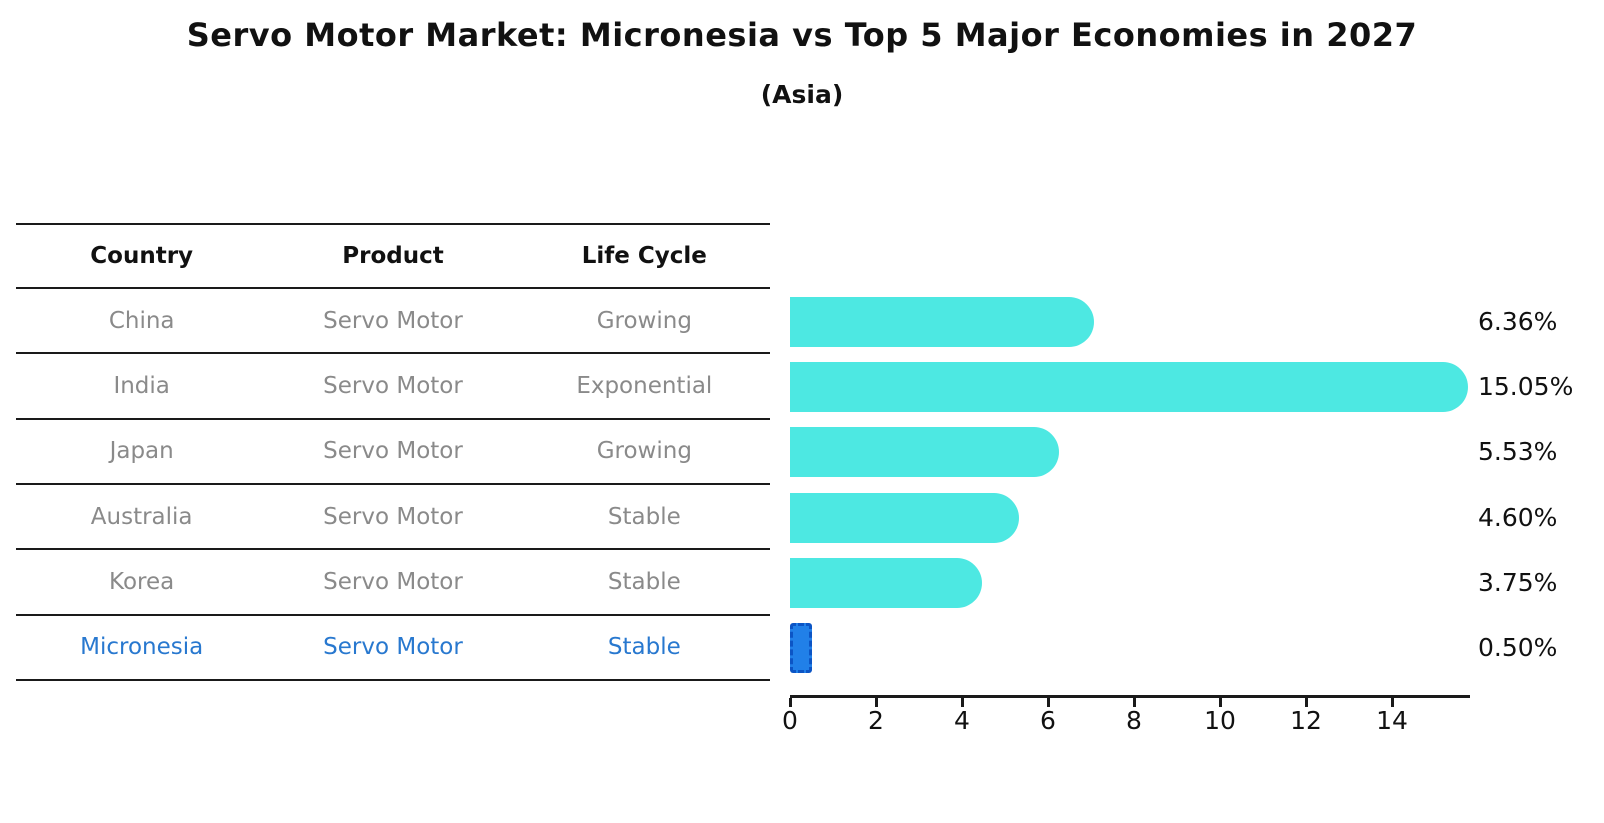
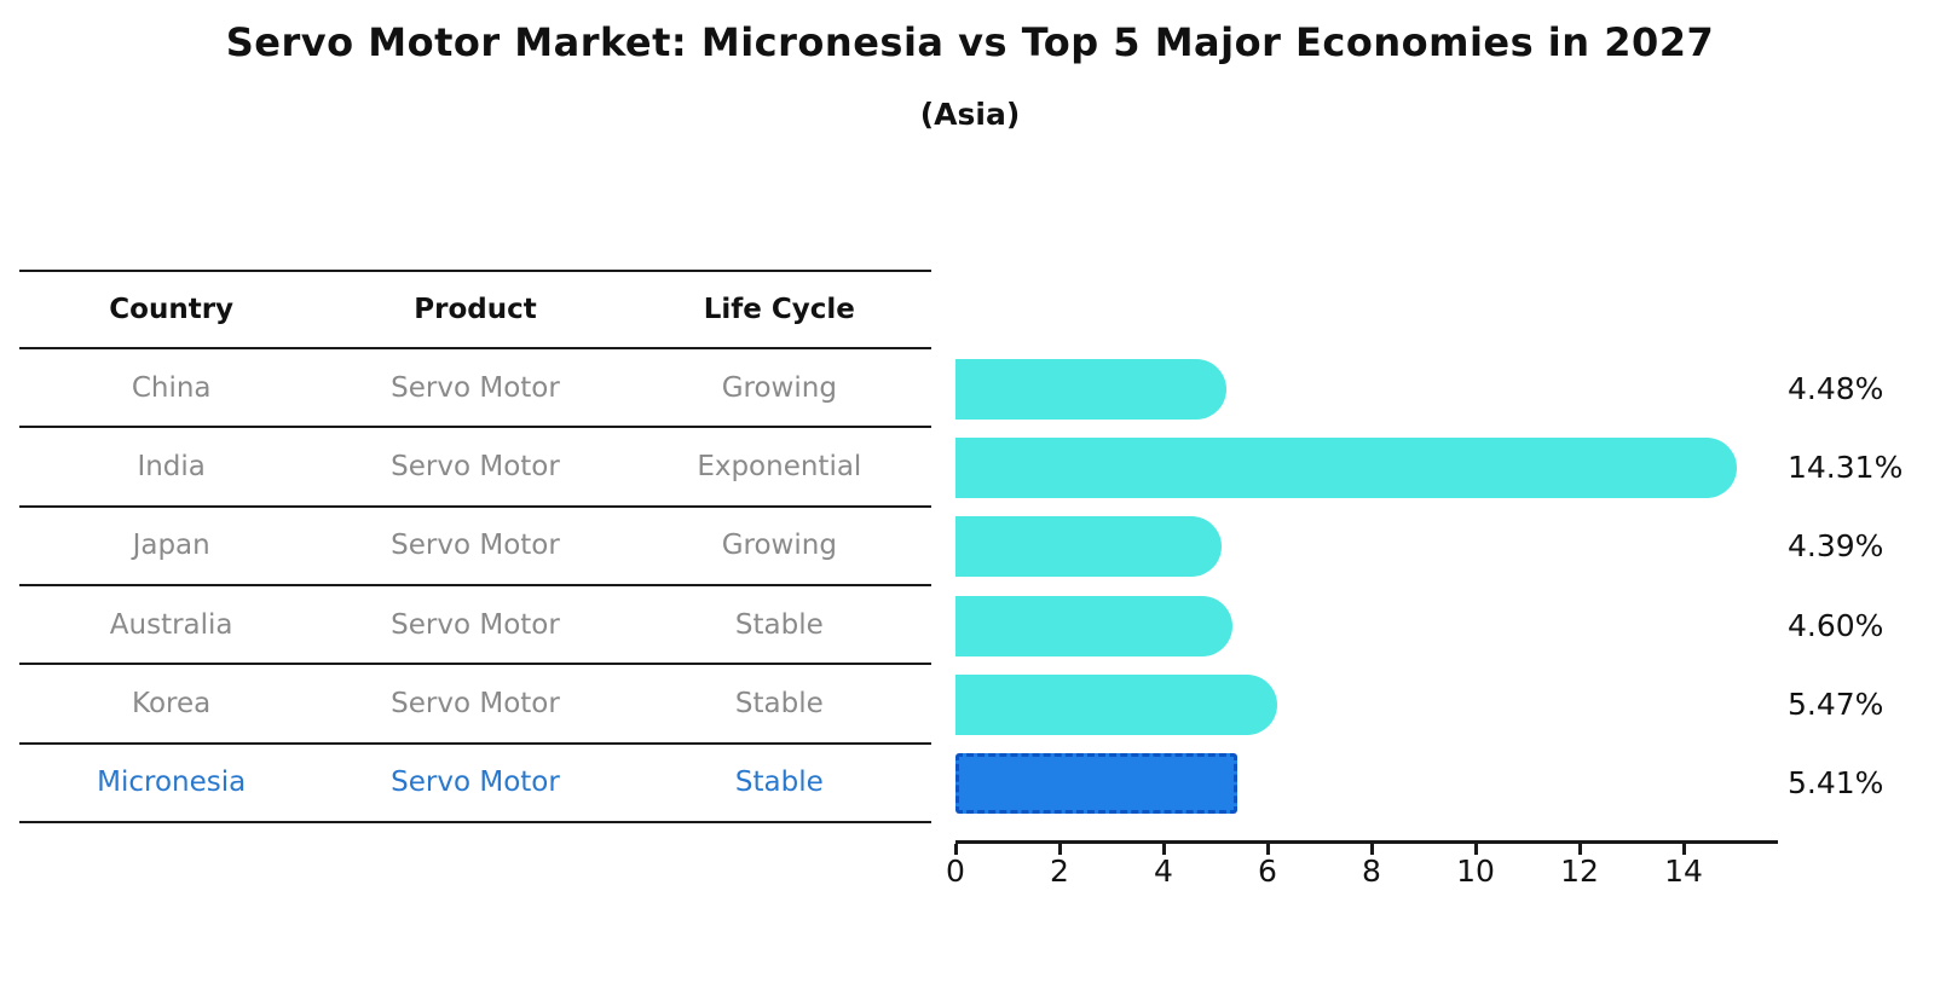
China: 6.36% -> 4.48%
India: 15.05% -> 14.31%
Japan: 5.53% -> 4.39%
Korea: 3.75% -> 5.47%
Micronesia: 0.50% -> 5.41%
